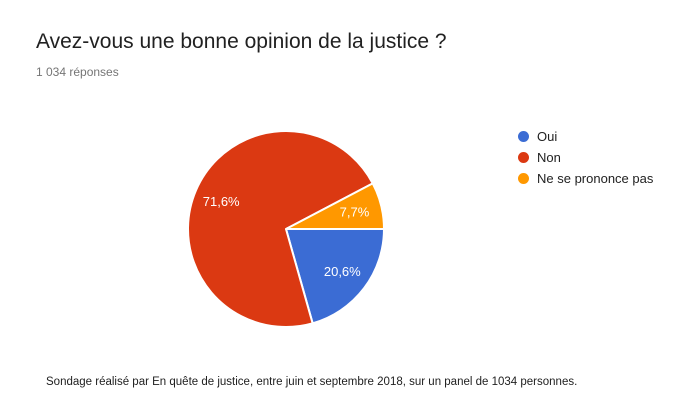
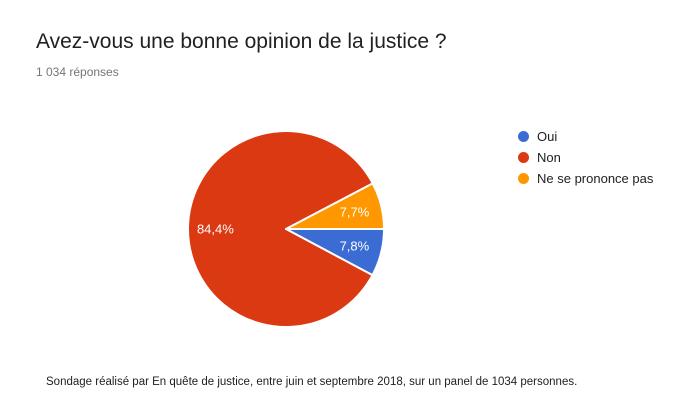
Oui: 20,6% -> 7,8%
Non: 71,6% -> 84,4%
